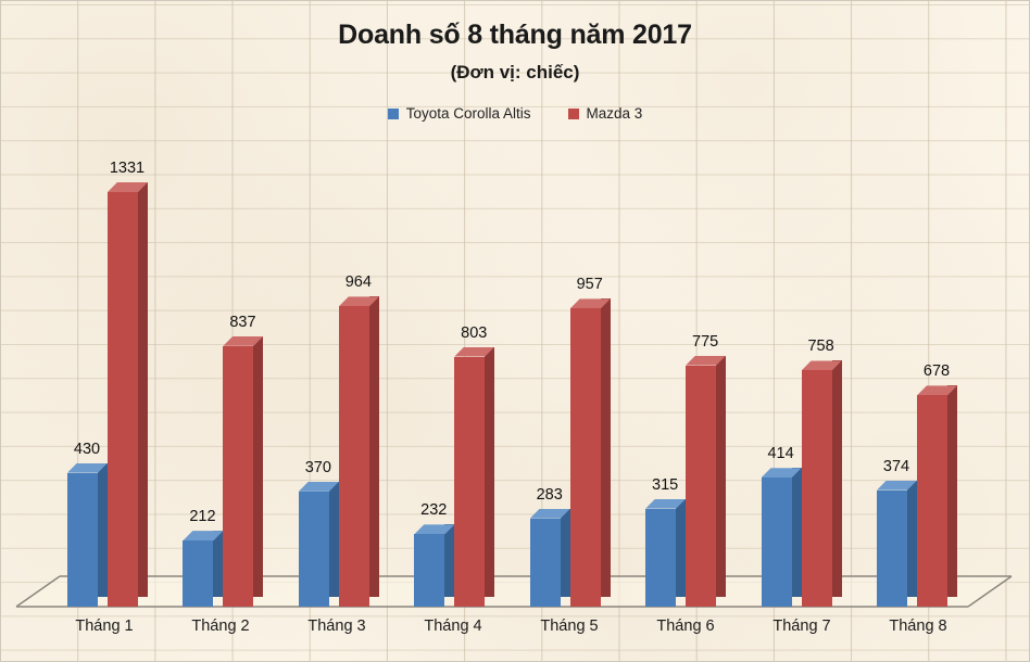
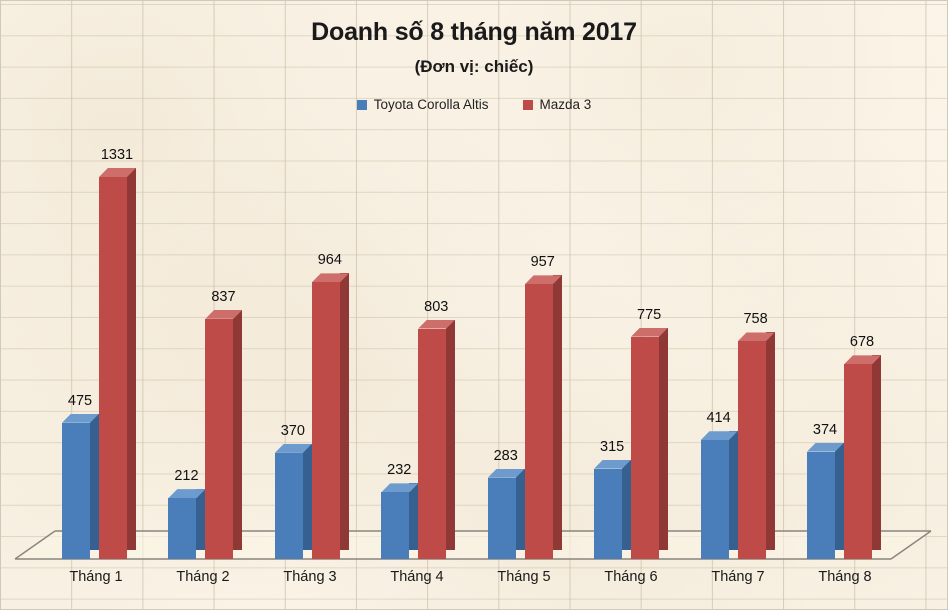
Toyota Corolla Altis/Tháng 1: 430 -> 475
